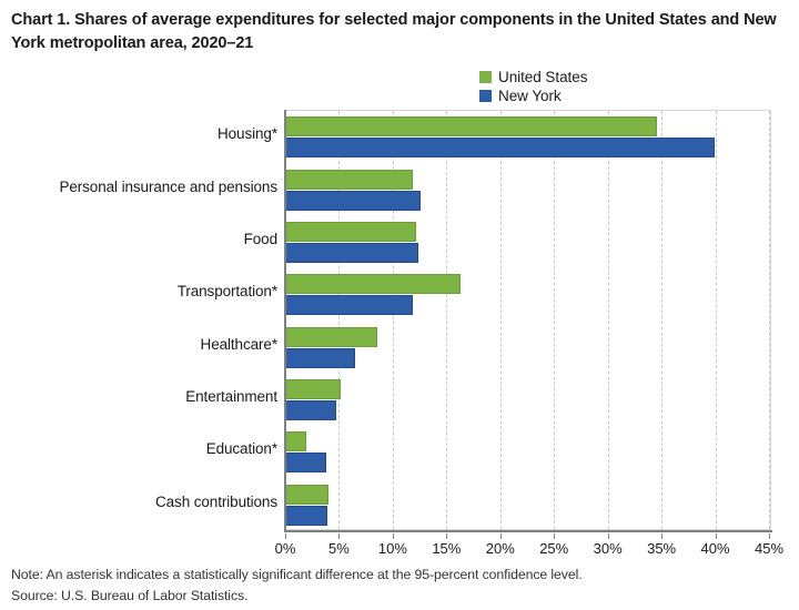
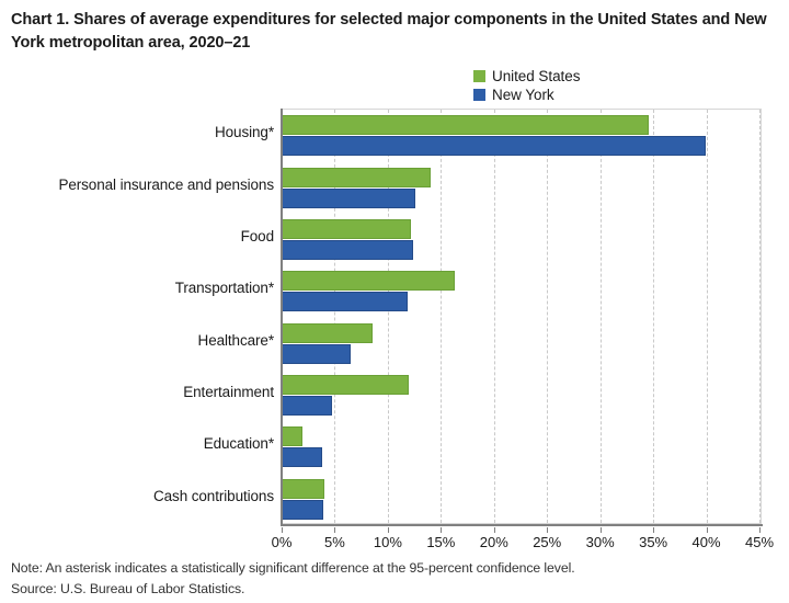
United States/Personal insurance and pensions: 12% -> 14%
United States/Entertainment: 5% -> 12%
